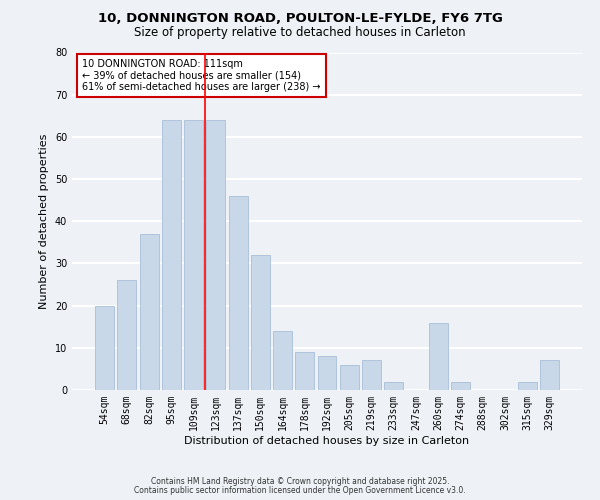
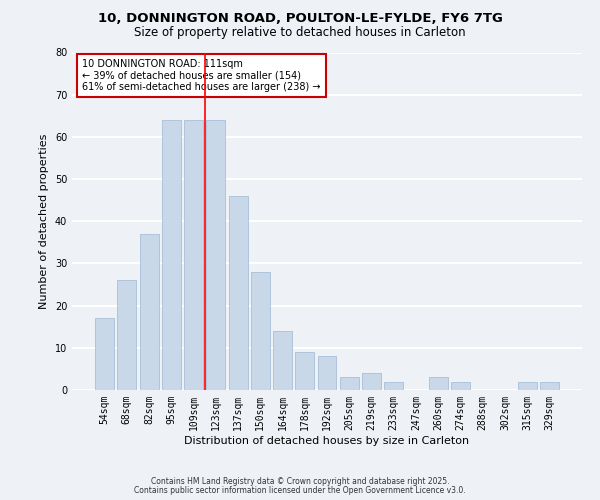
54sqm: 20 -> 17
150sqm: 32 -> 28
205sqm: 6 -> 3
219sqm: 7 -> 4
260sqm: 16 -> 3
329sqm: 7 -> 2
